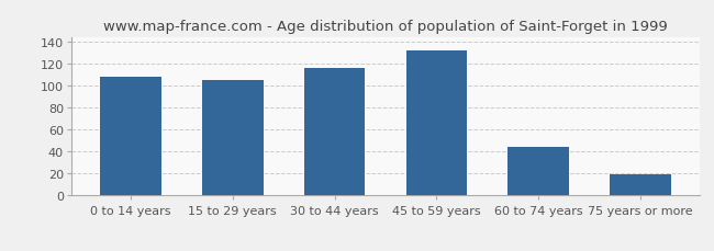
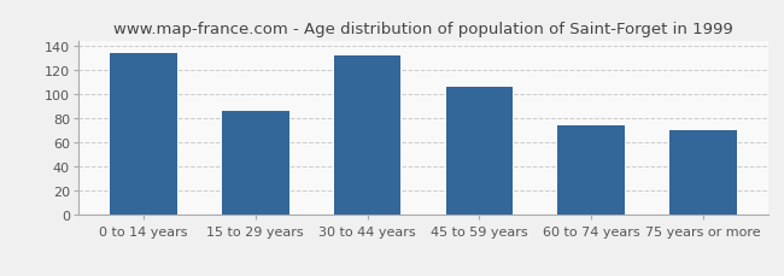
0 to 14 years: 108 -> 134
15 to 29 years: 105 -> 86
30 to 44 years: 116 -> 132
45 to 59 years: 132 -> 106
60 to 74 years: 44 -> 74
75 years or more: 19 -> 70
